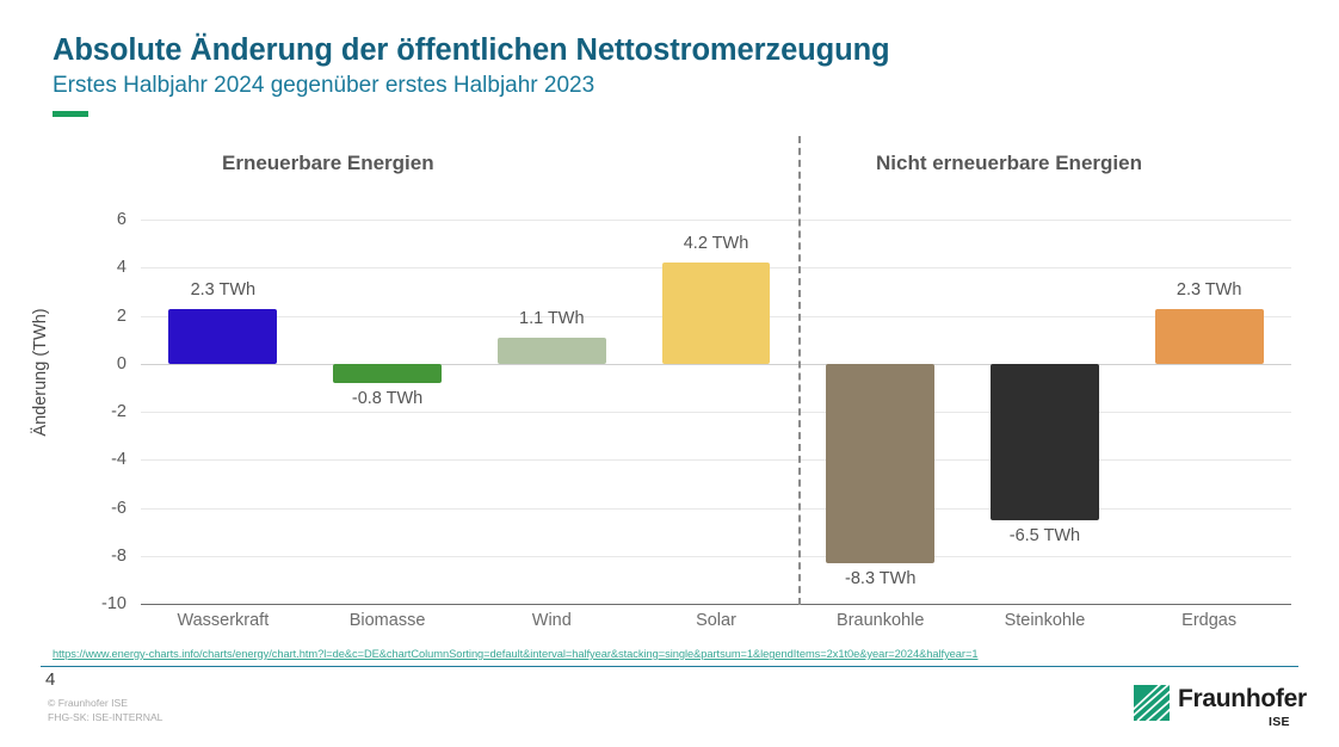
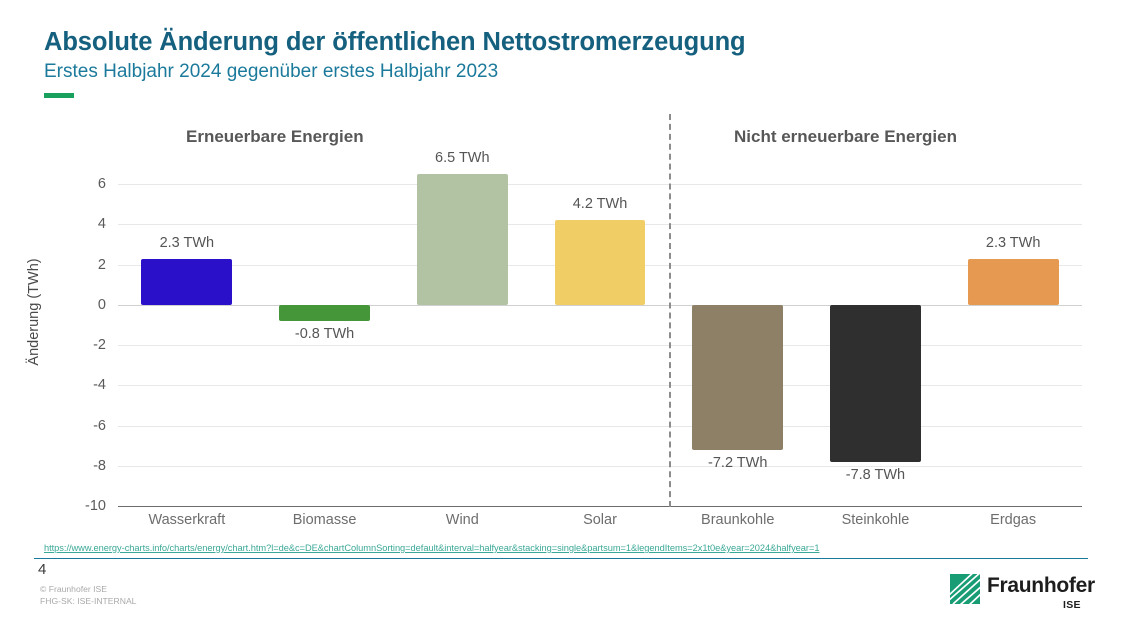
Wind: 1.1 -> 6.5
Braunkohle: -8.3 -> -7.2
Steinkohle: -6.5 -> -7.8
